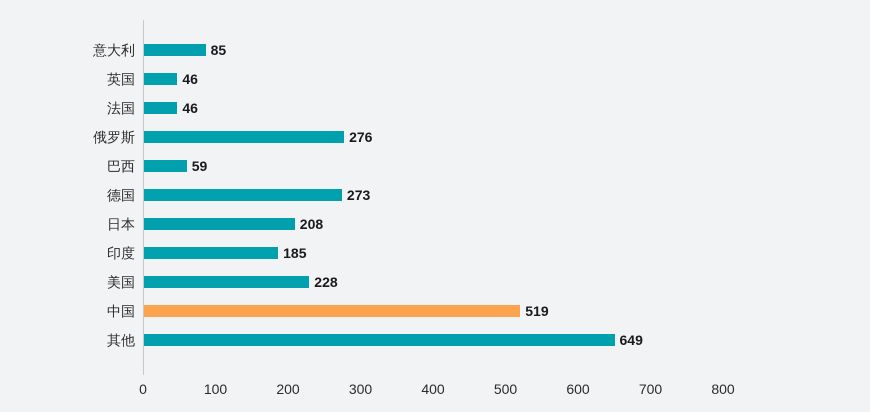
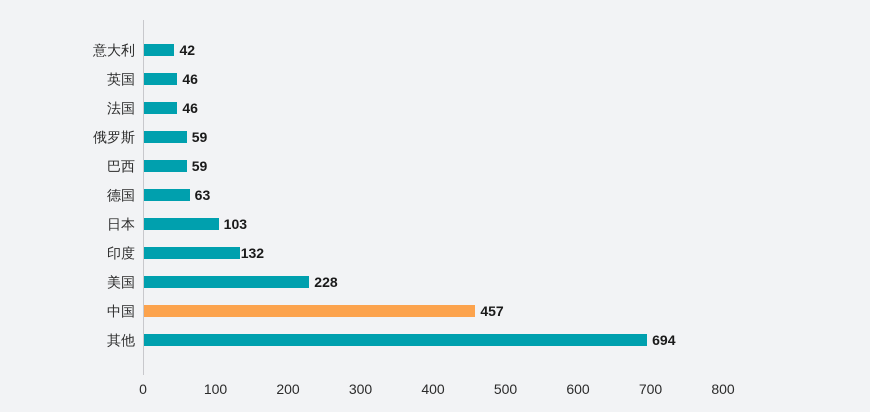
意大利: 85 -> 42
俄罗斯: 276 -> 59
德国: 273 -> 63
日本: 208 -> 103
印度: 185 -> 132
中国: 519 -> 457
其他: 649 -> 694
